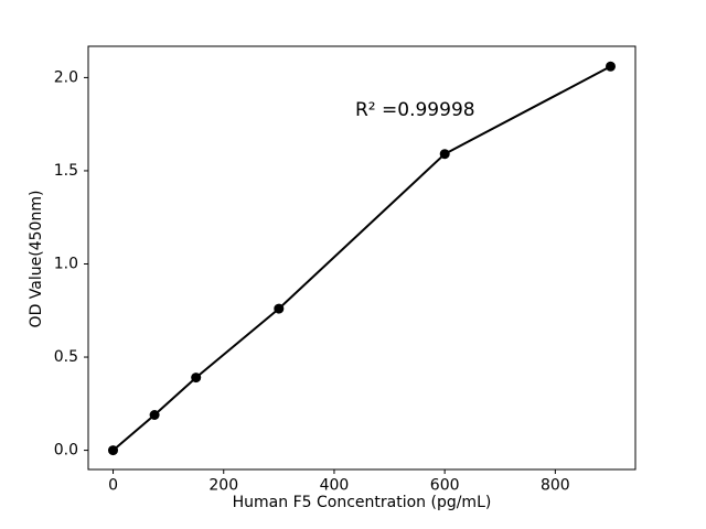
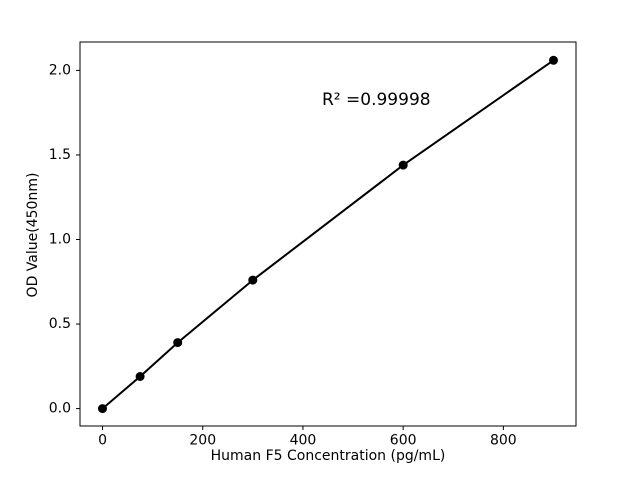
600: 1.59 -> 1.44
